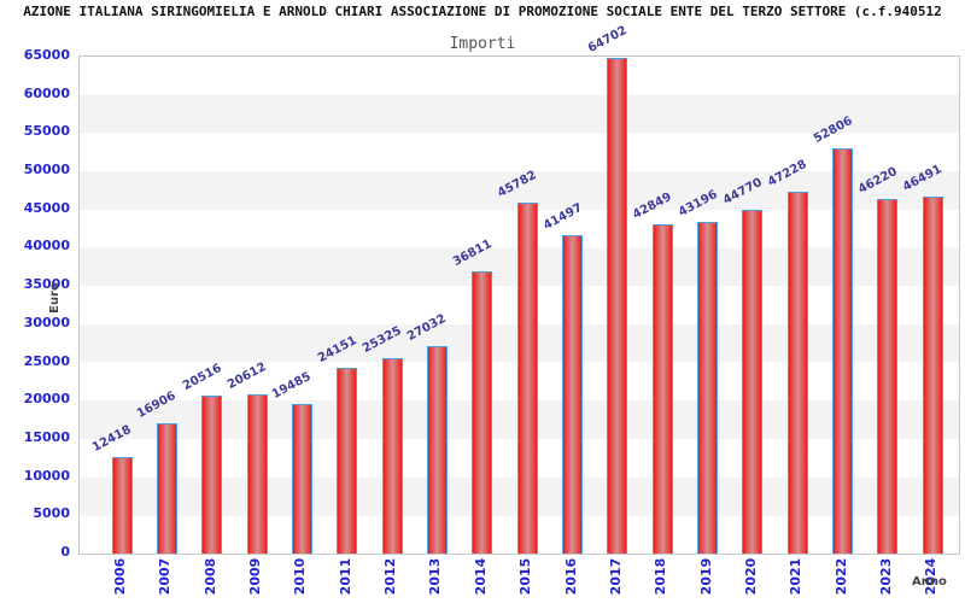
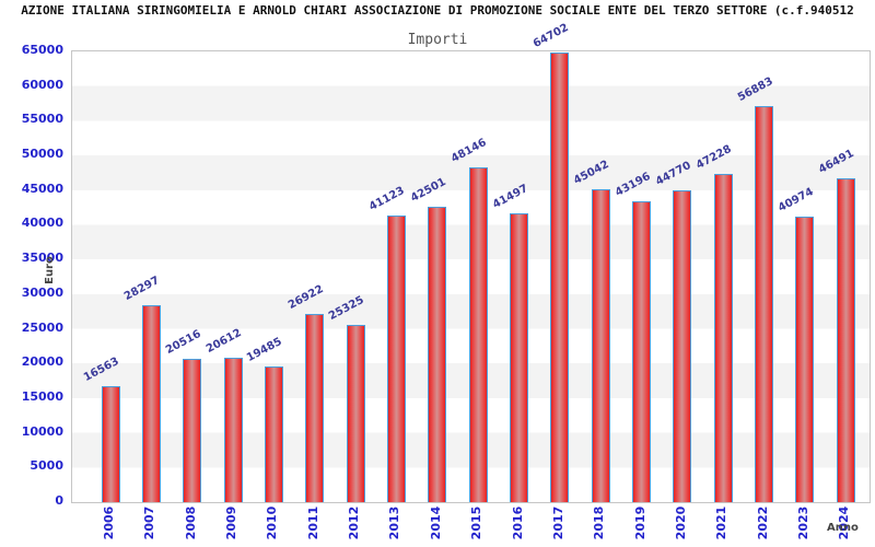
2006: 12418 -> 16563
2007: 16906 -> 28297
2011: 24151 -> 26922
2013: 27032 -> 41123
2014: 36811 -> 42501
2015: 45782 -> 48146
2018: 42849 -> 45042
2022: 52806 -> 56883
2023: 46220 -> 40974
